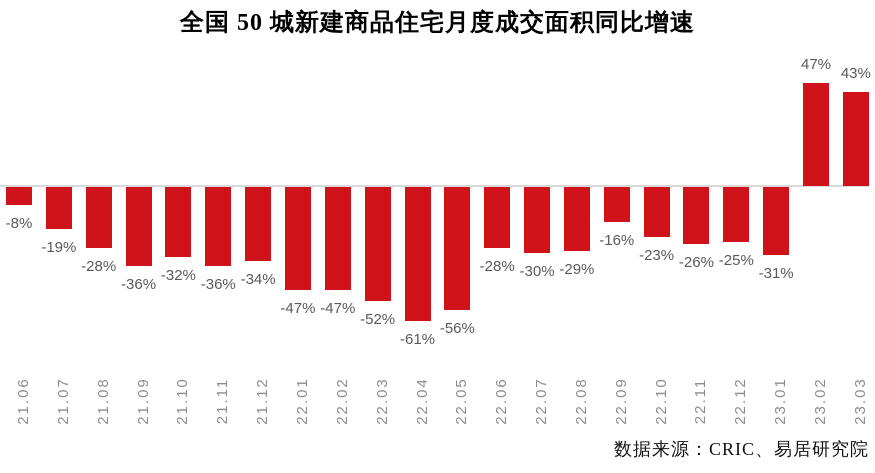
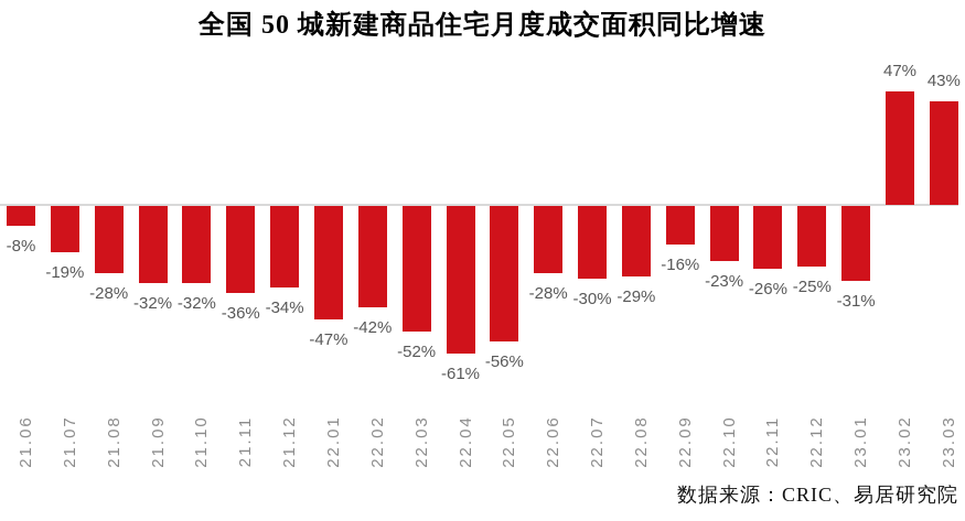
21.09: -36% -> -32%
22.02: -47% -> -42%
